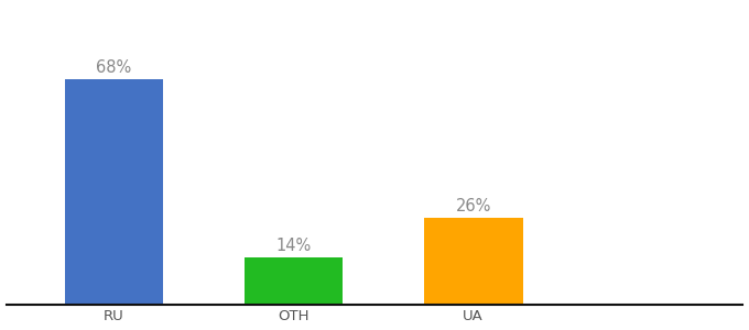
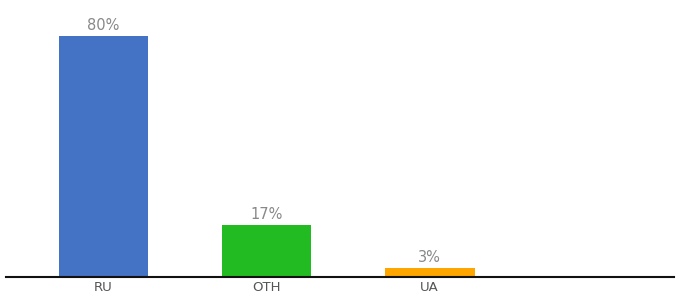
RU: 68% -> 80%
OTH: 14% -> 17%
UA: 26% -> 3%
